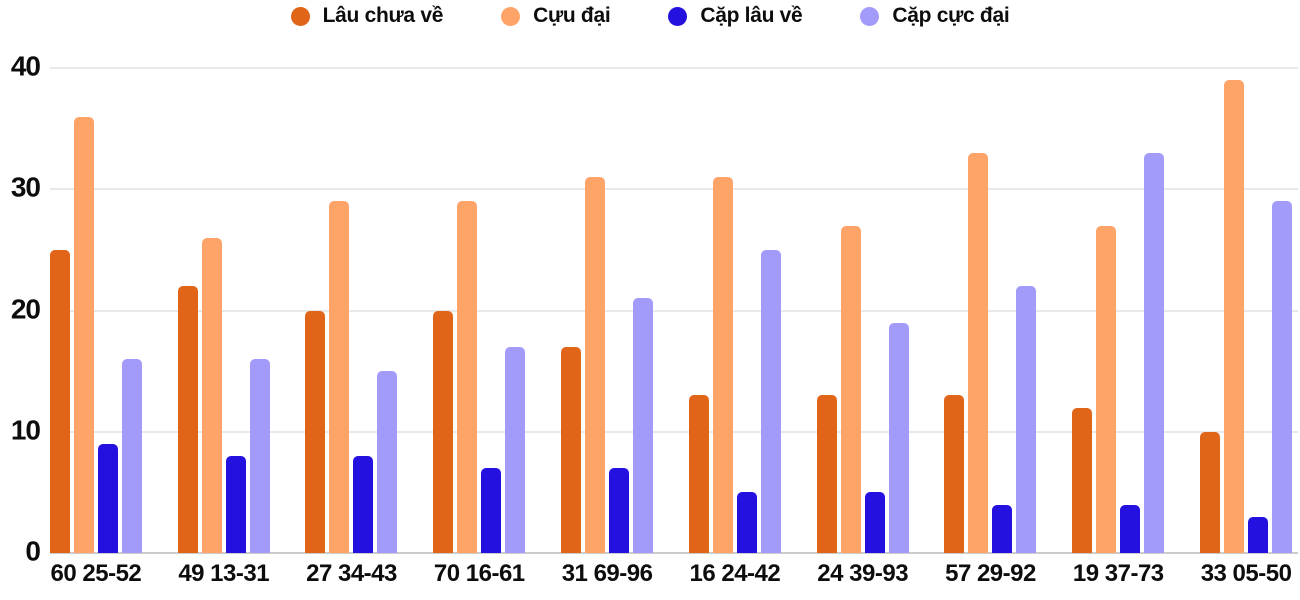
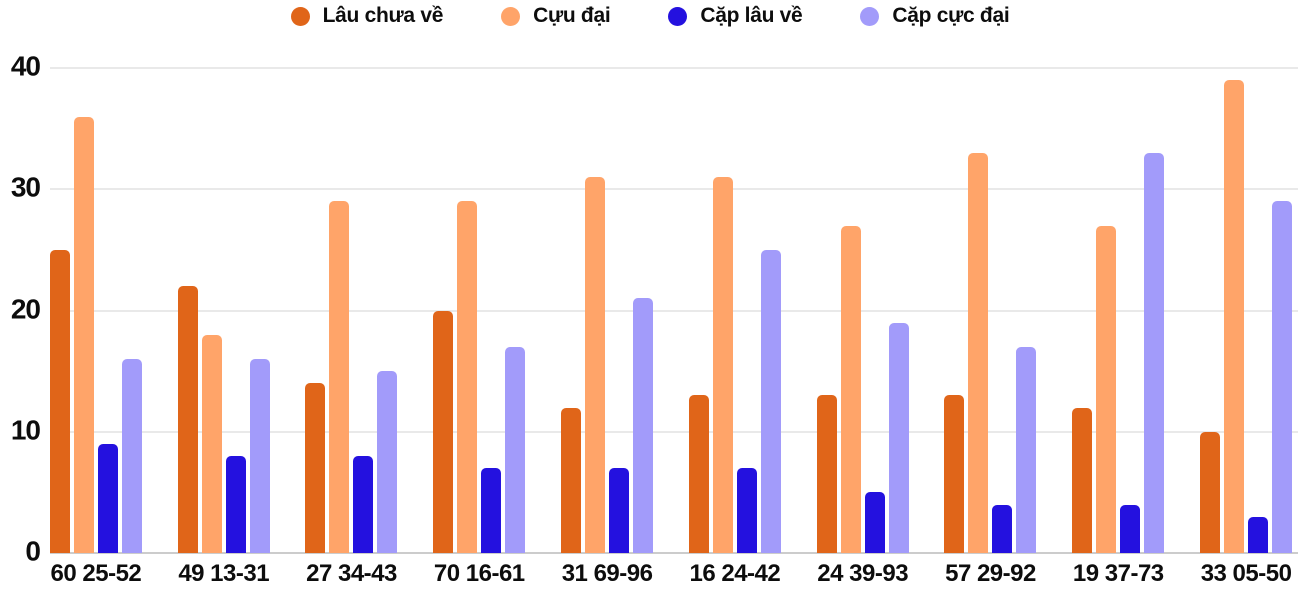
Cựu đại/49 13-31: 26 -> 18
Lâu chưa về/27 34-43: 20 -> 14
Lâu chưa về/31 69-96: 17 -> 12
Cặp lâu về/16 24-42: 5 -> 7
Cặp cực đại/57 29-92: 22 -> 17
